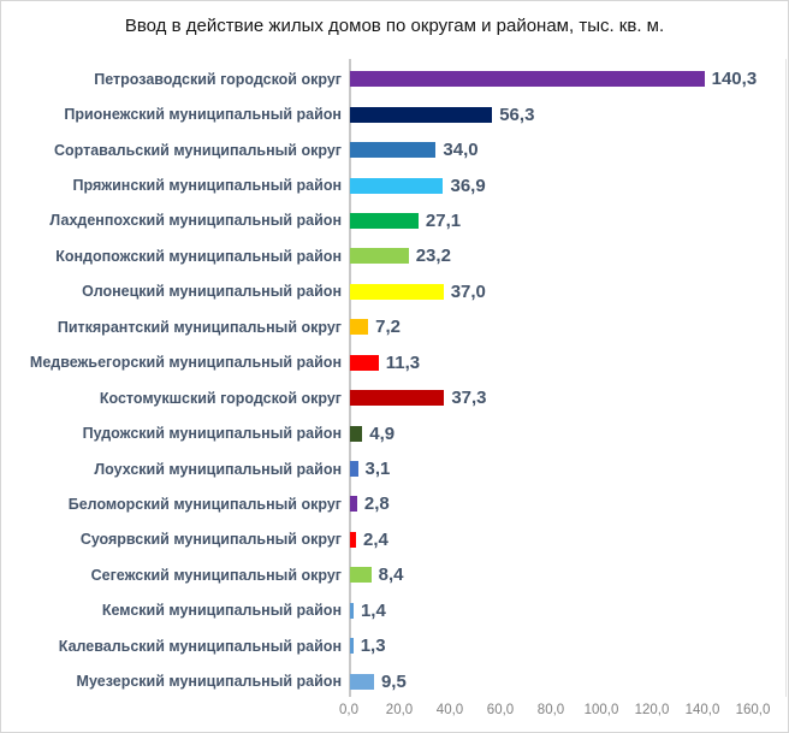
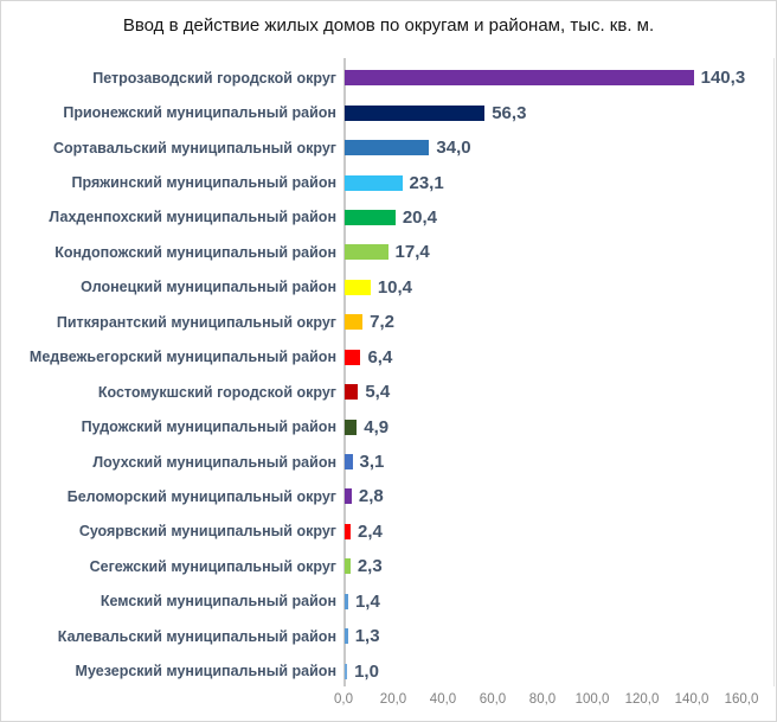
Пряжинский муниципальный район: 36,9 -> 23,1
Лахденпохский муниципальный район: 27,1 -> 20,4
Кондопожский муниципальный район: 23,2 -> 17,4
Олонецкий муниципальный район: 37,0 -> 10,4
Медвежьегорский муниципальный район: 11,3 -> 6,4
Костомукшский городской округ: 37,3 -> 5,4
Сегежский муниципальный округ: 8,4 -> 2,3
Муезерский муниципальный район: 9,5 -> 1,0
